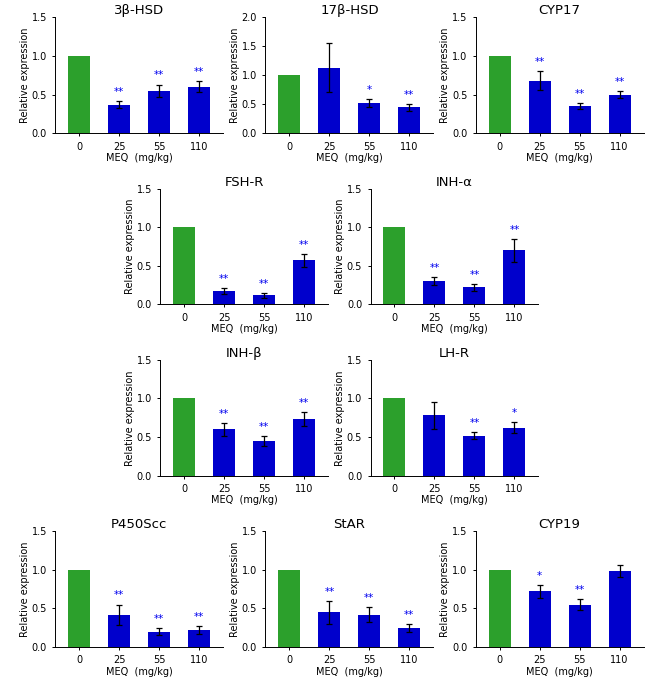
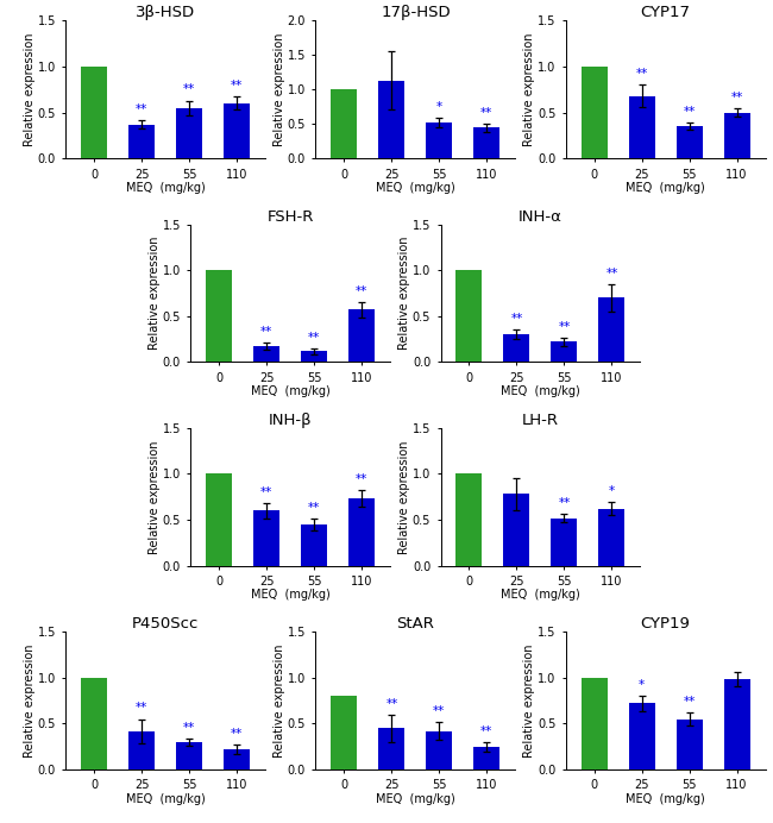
P450Scc/55: 0.20 -> 0.30
StAR/0: 1.00 -> 0.80
